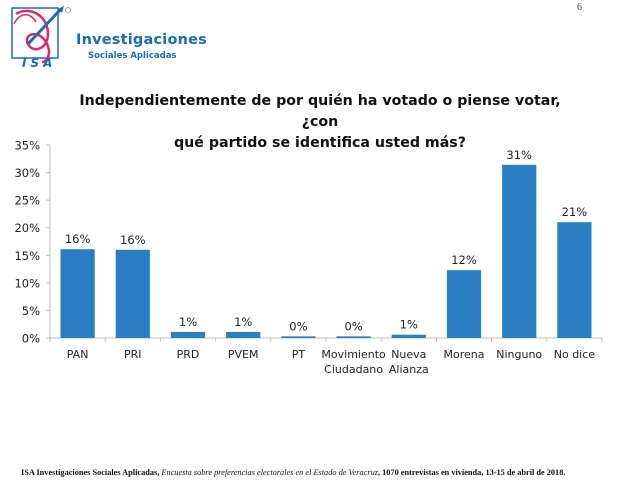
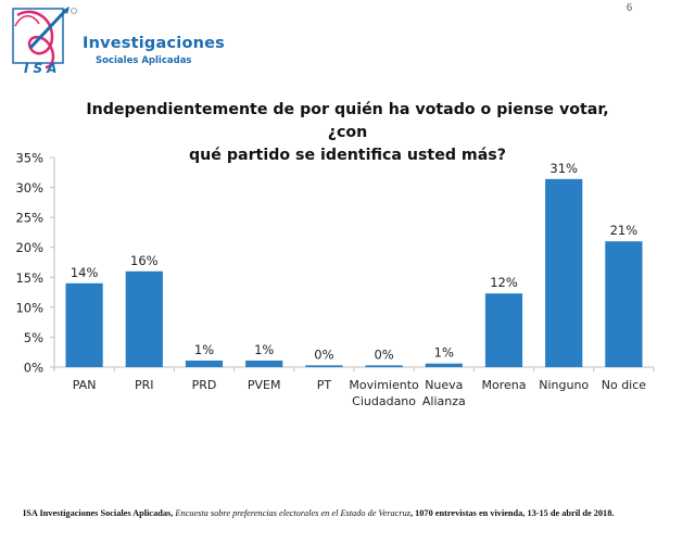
PAN: 16% -> 14%
